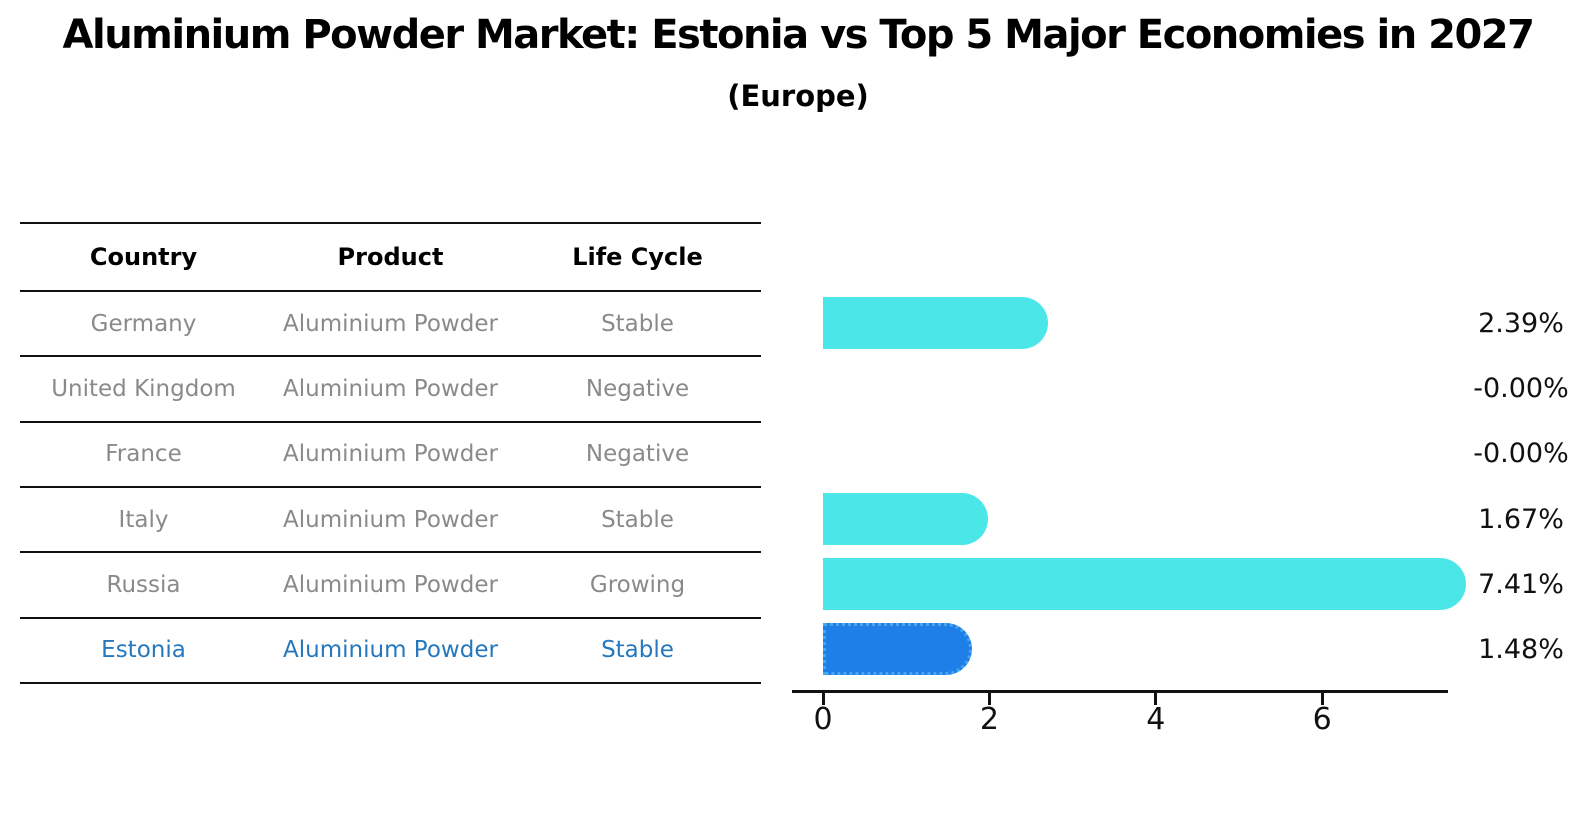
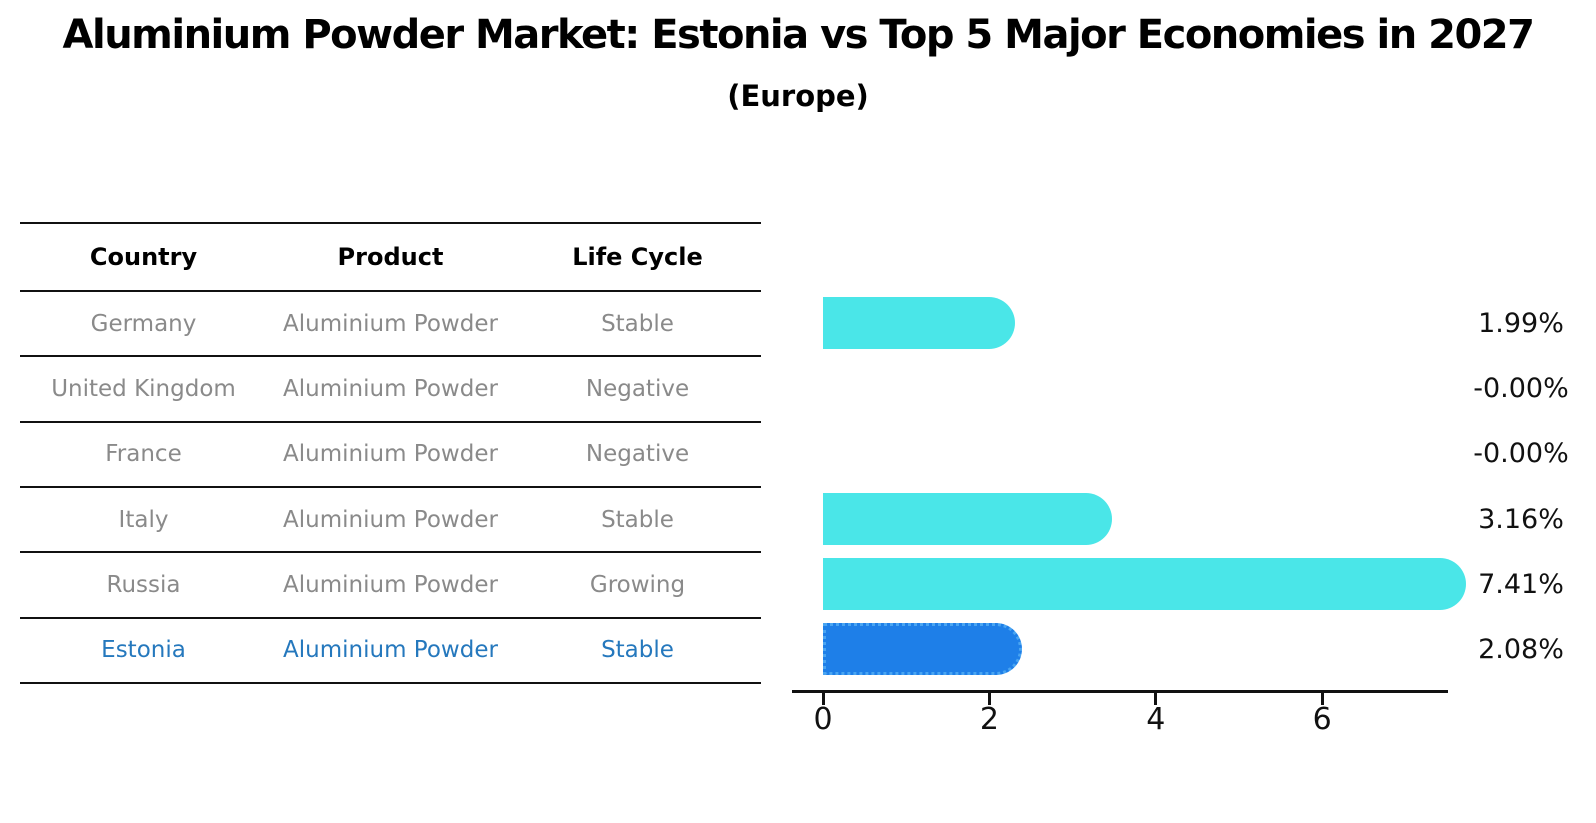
Germany: 2.39% -> 1.99%
Italy: 1.67% -> 3.16%
Estonia: 1.48% -> 2.08%
